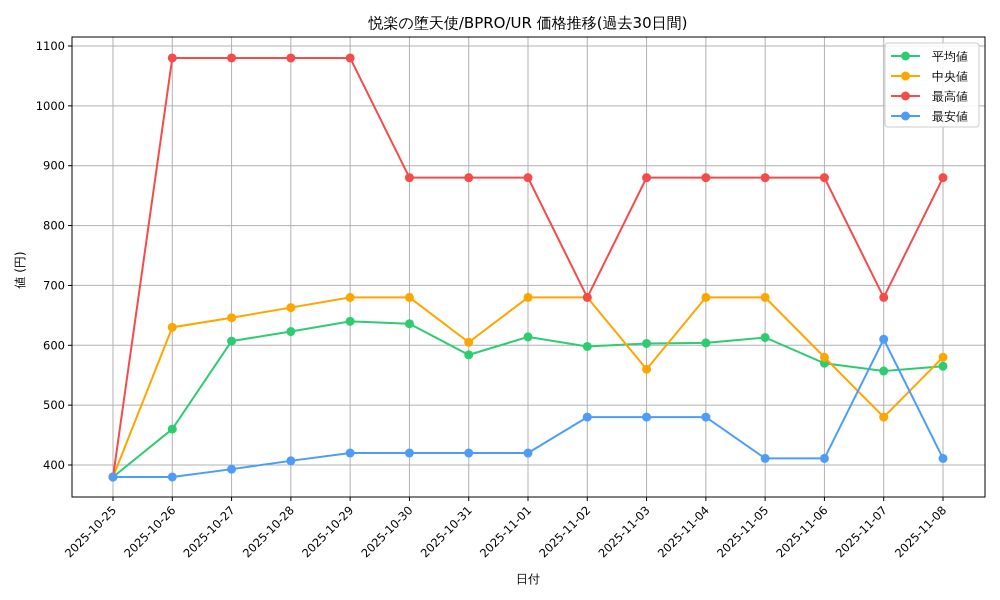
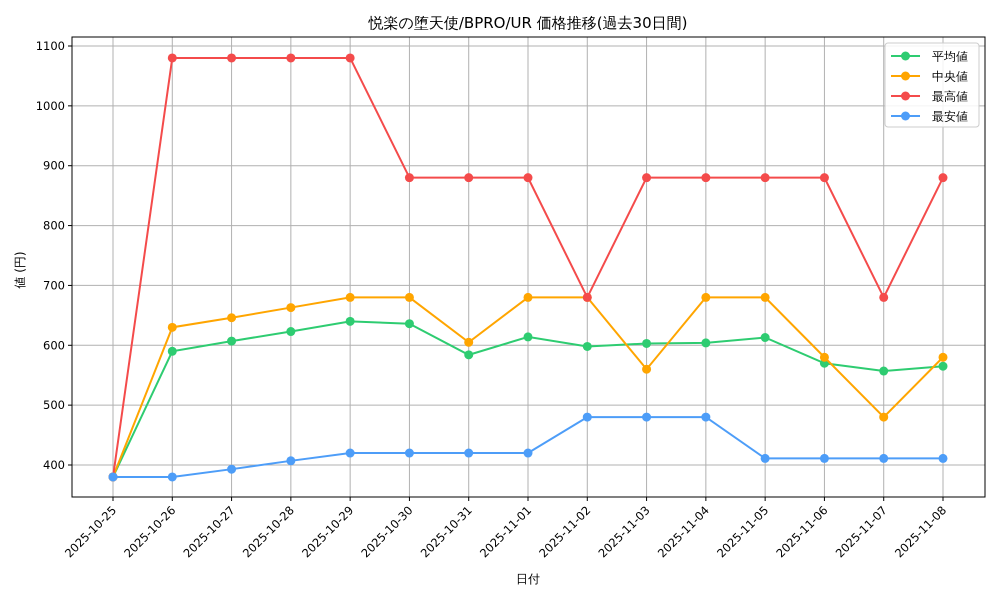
平均値/2025-10-26: 460 -> 590
最安値/2025-11-07: 610 -> 410
